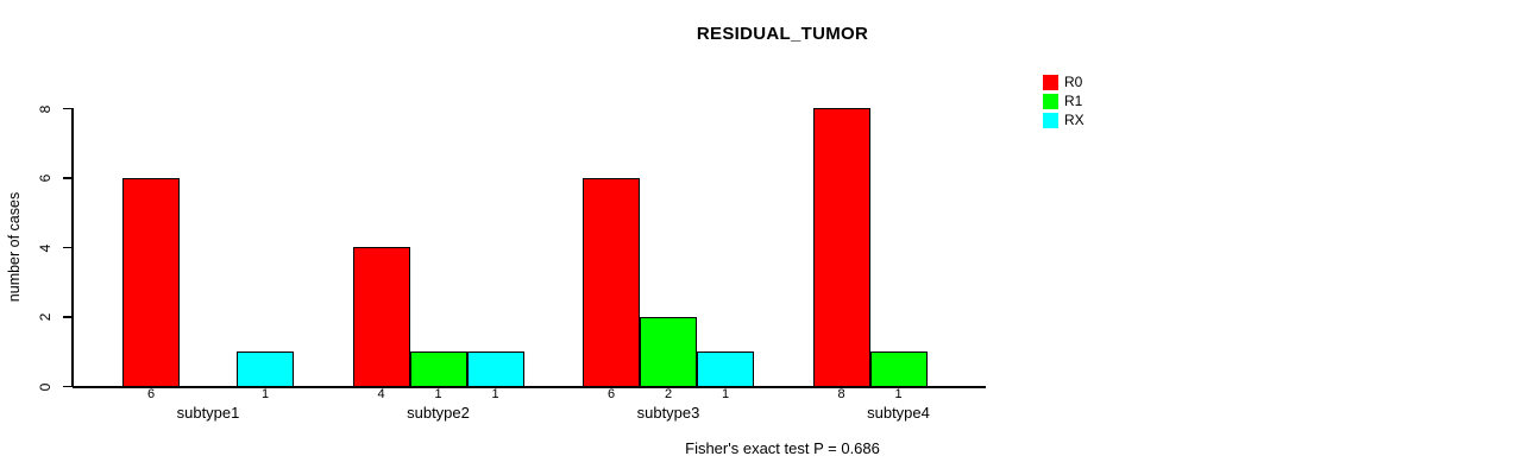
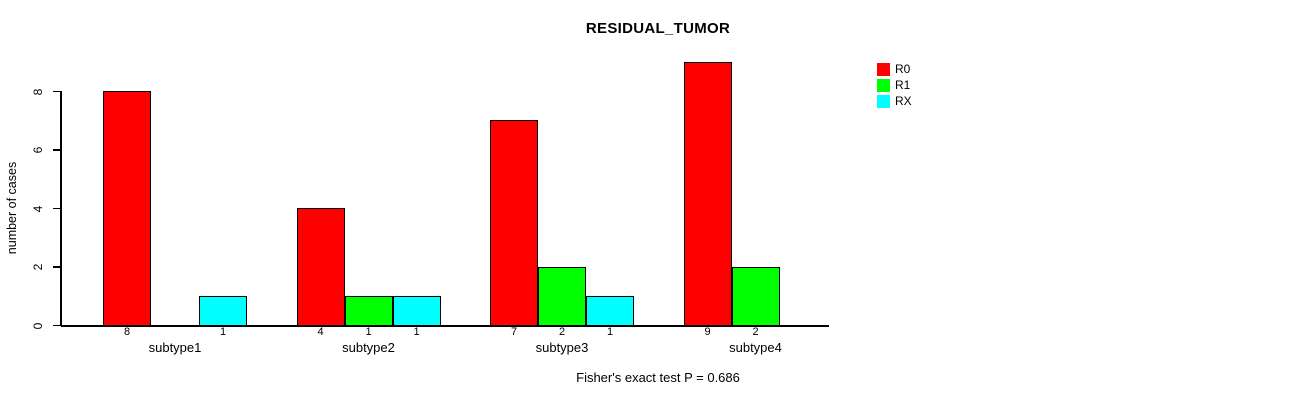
R0/subtype1: 6 -> 8
R0/subtype3: 6 -> 7
R0/subtype4: 8 -> 9
R1/subtype4: 1 -> 2
